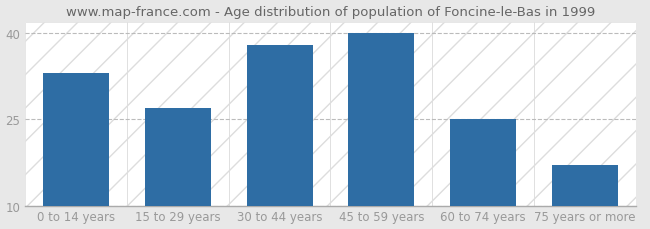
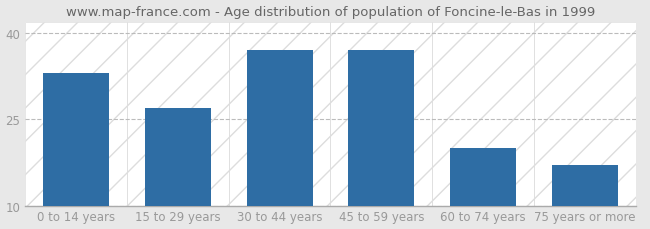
30 to 44 years: 38 -> 37
45 to 59 years: 40 -> 37
60 to 74 years: 25 -> 20
